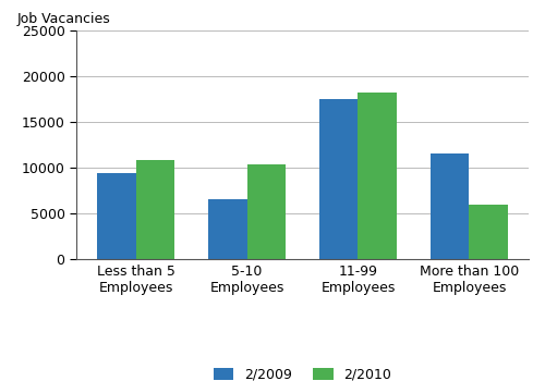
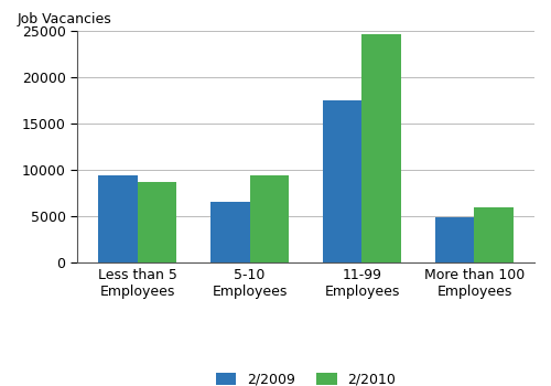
2/2010/Less than 5 Employees: 10800 -> 8700
2/2010/5-10 Employees: 10400 -> 9400
2/2010/11-99 Employees: 18200 -> 24700
2/2009/More than 100 Employees: 11600 -> 4900
